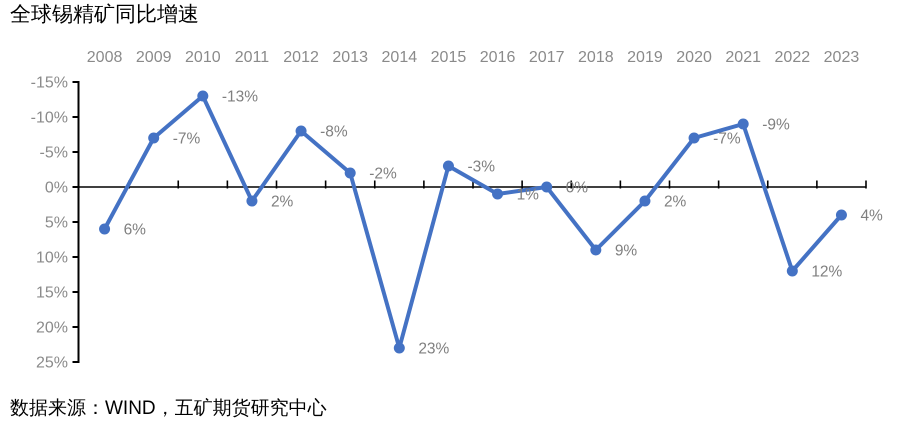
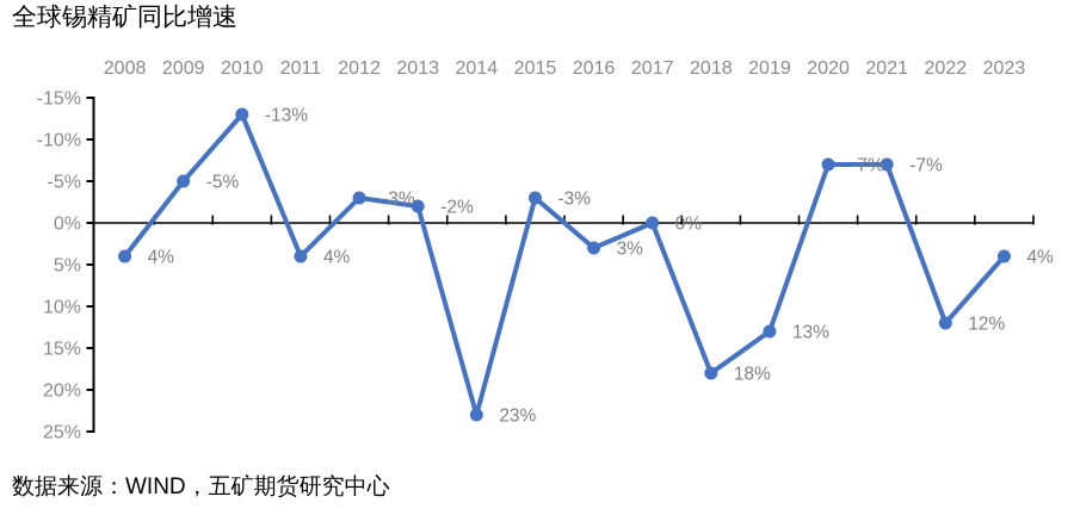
2008: 6% -> 4%
2009: -7% -> -5%
2011: 2% -> 4%
2012: -8% -> -3%
2016: 1% -> 3%
2018: 9% -> 18%
2019: 2% -> 13%
2021: -9% -> -7%
